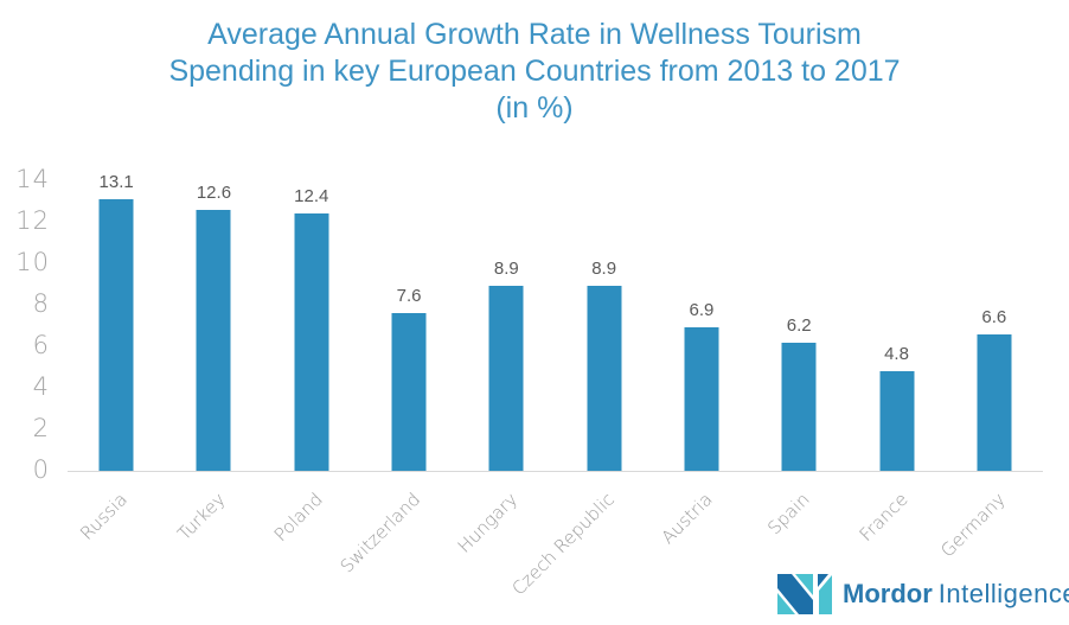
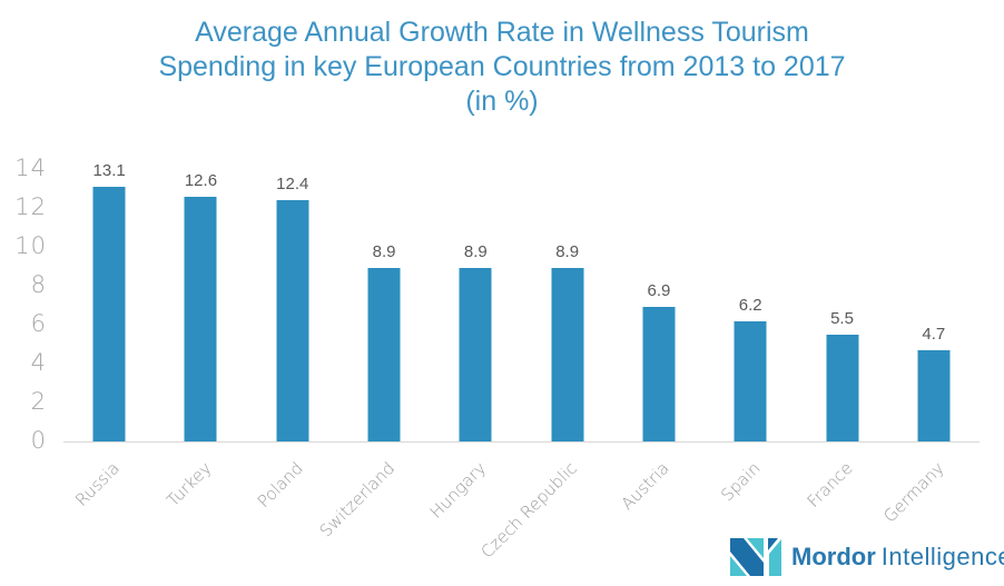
Switzerland: 7.6 -> 8.9
France: 4.8 -> 5.5
Germany: 6.6 -> 4.7
